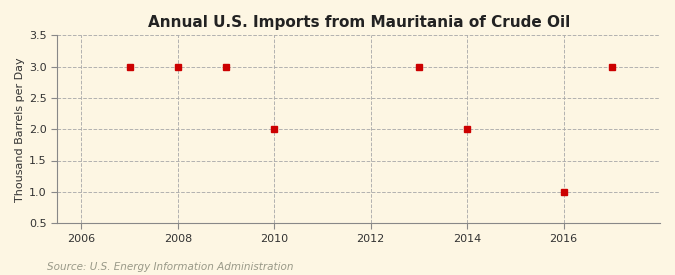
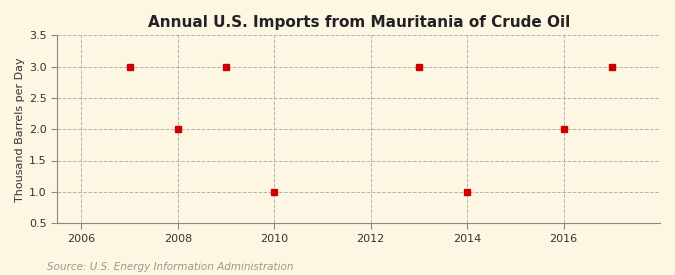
2008: 3 -> 2
2010: 2 -> 1
2014: 2 -> 1
2016: 1 -> 2
